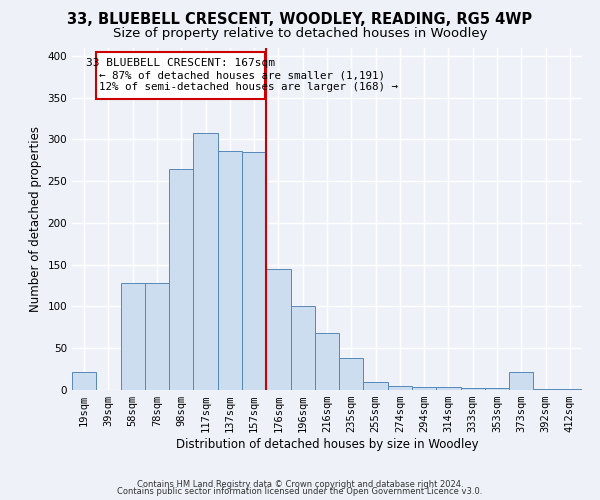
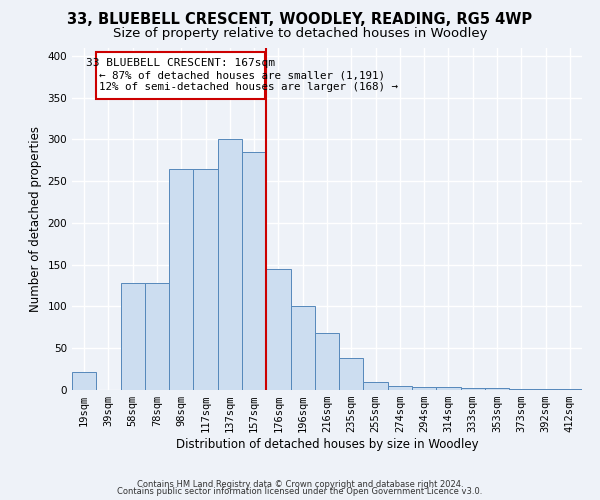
117sqm: 308 -> 265
137sqm: 286 -> 300
373sqm: 22 -> 1
